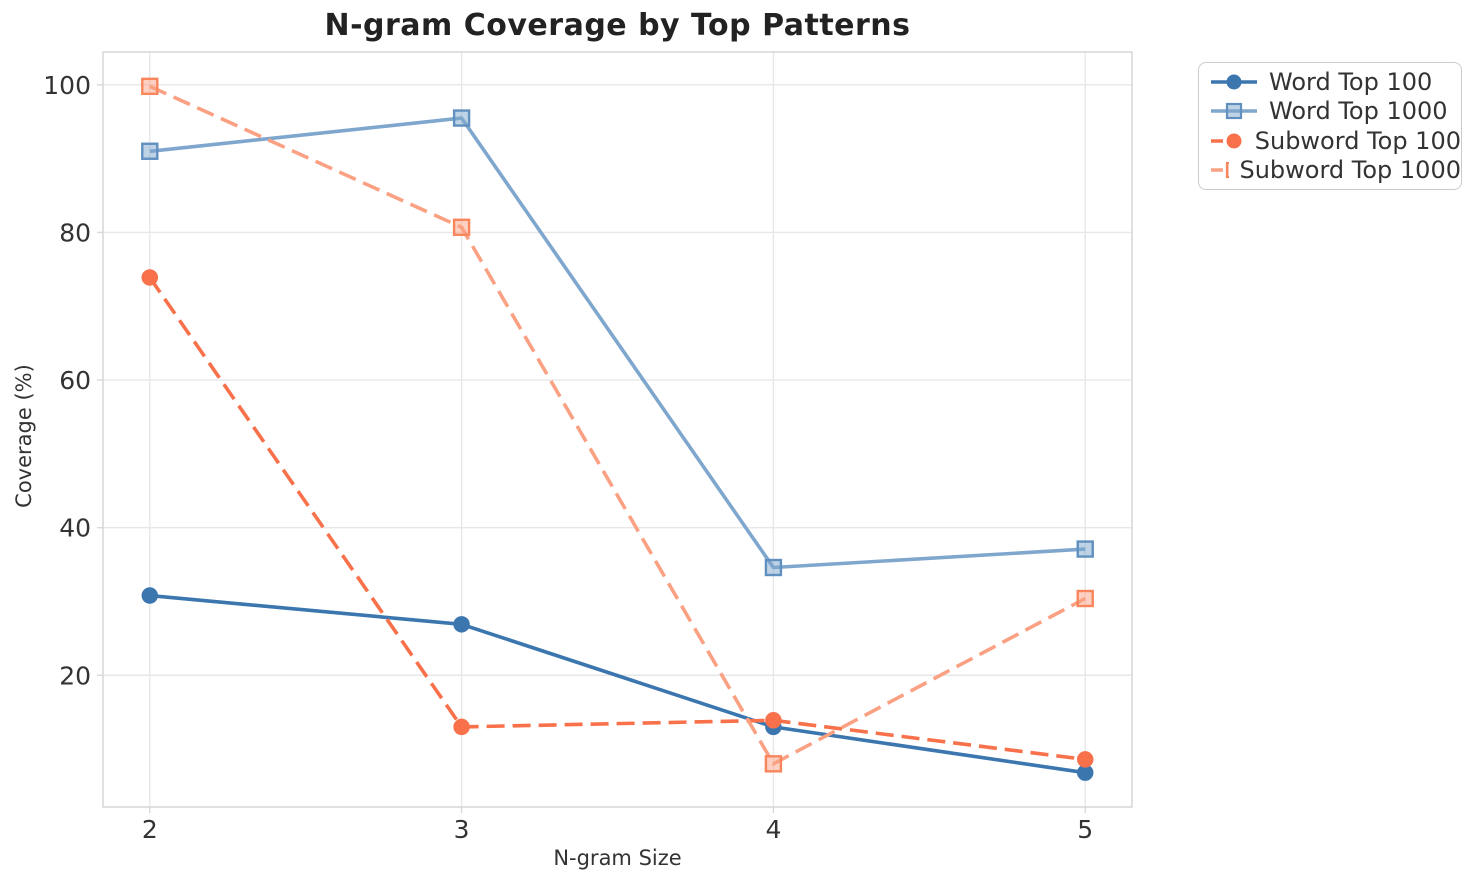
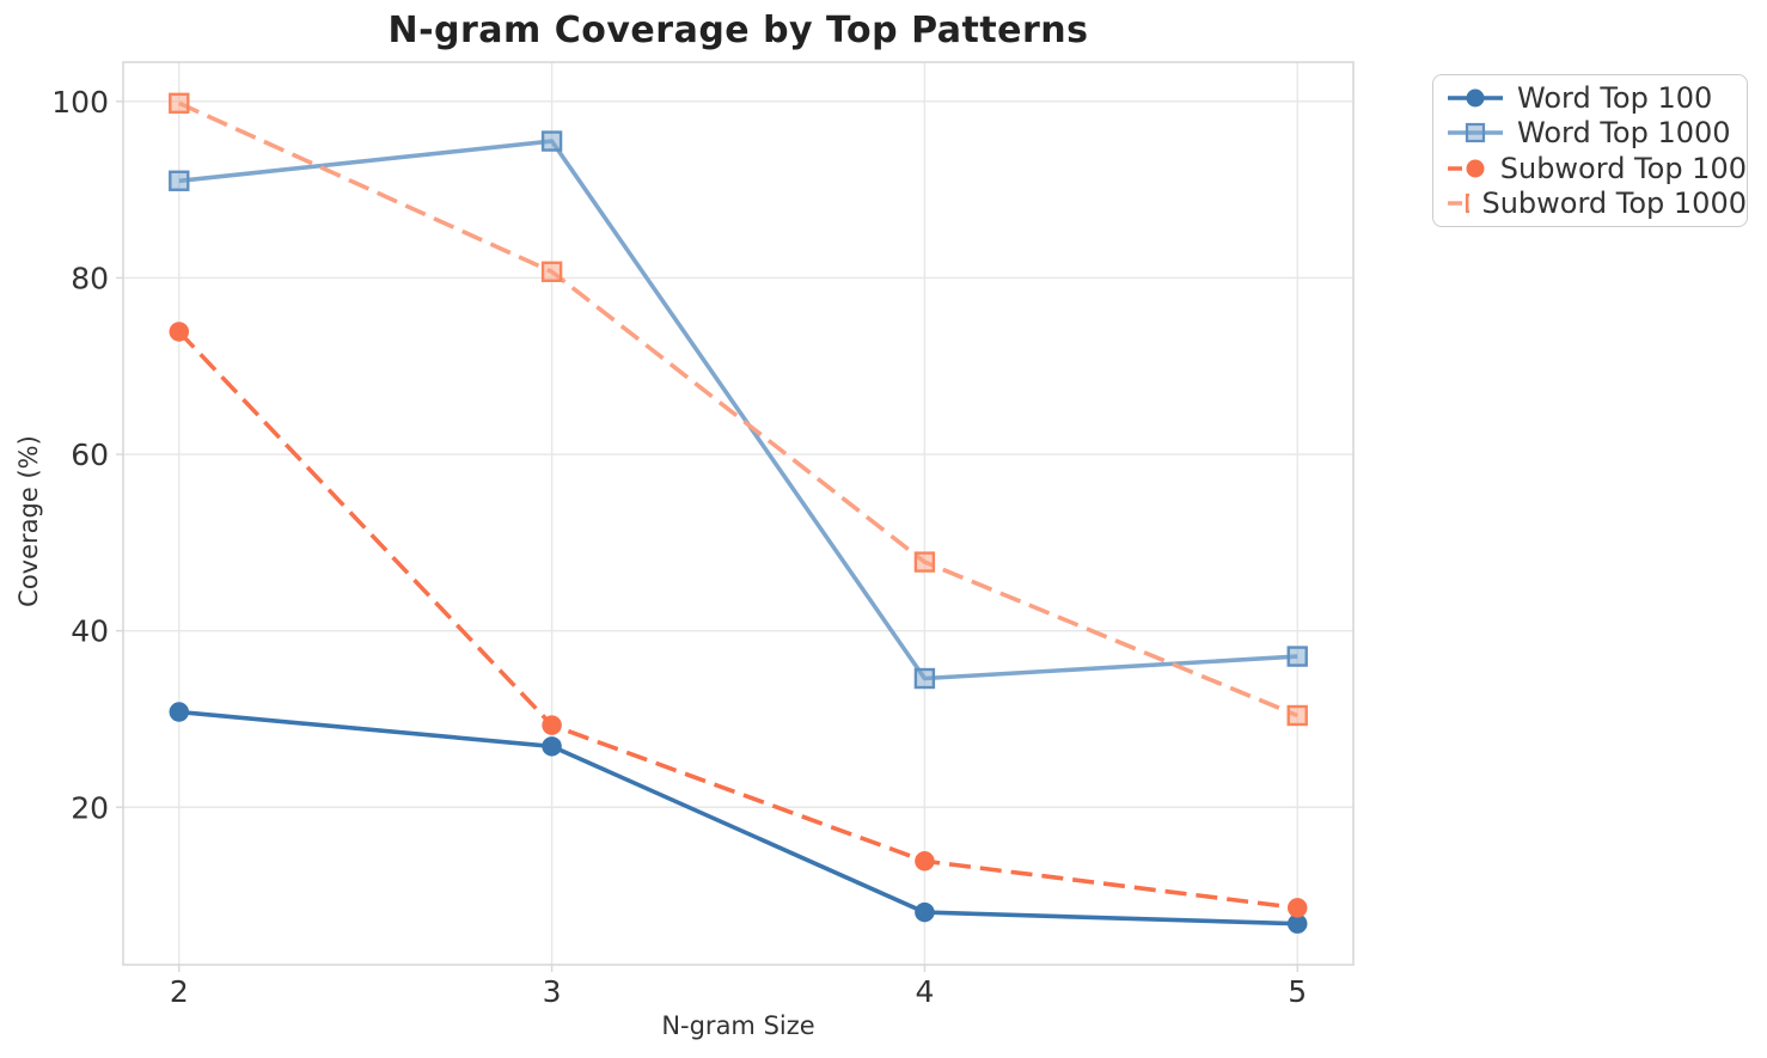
Subword Top 100/3: 13 -> 29
Word Top 100/4: 13 -> 8
Subword Top 1000/4: 8 -> 48
